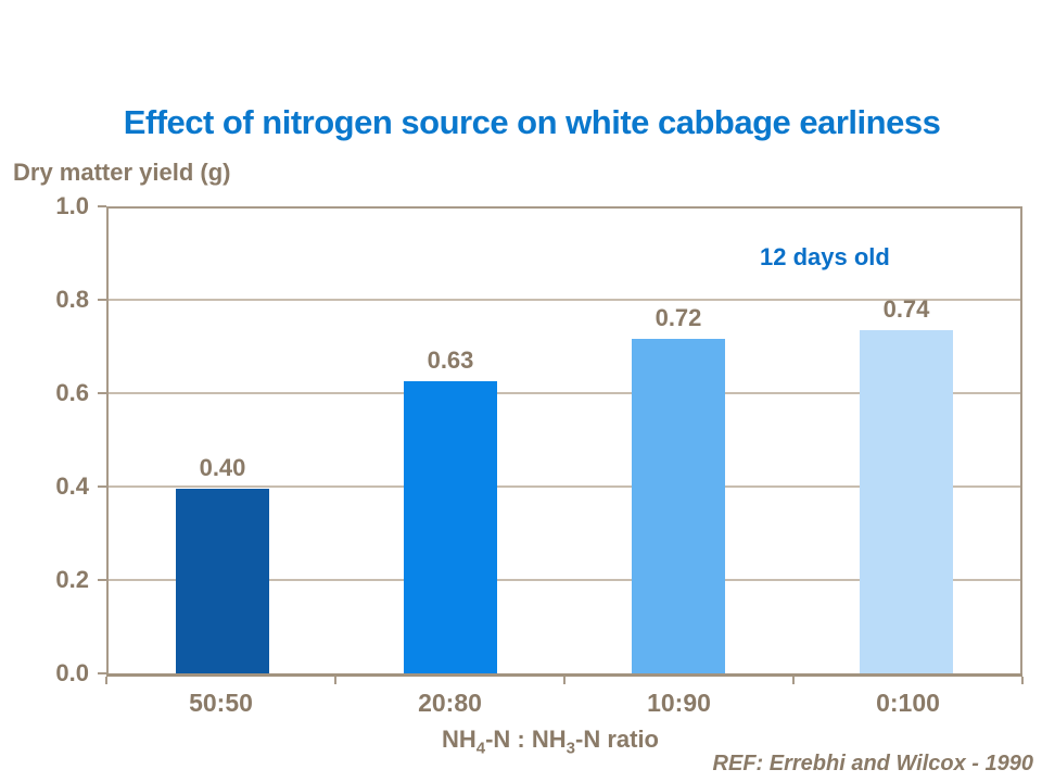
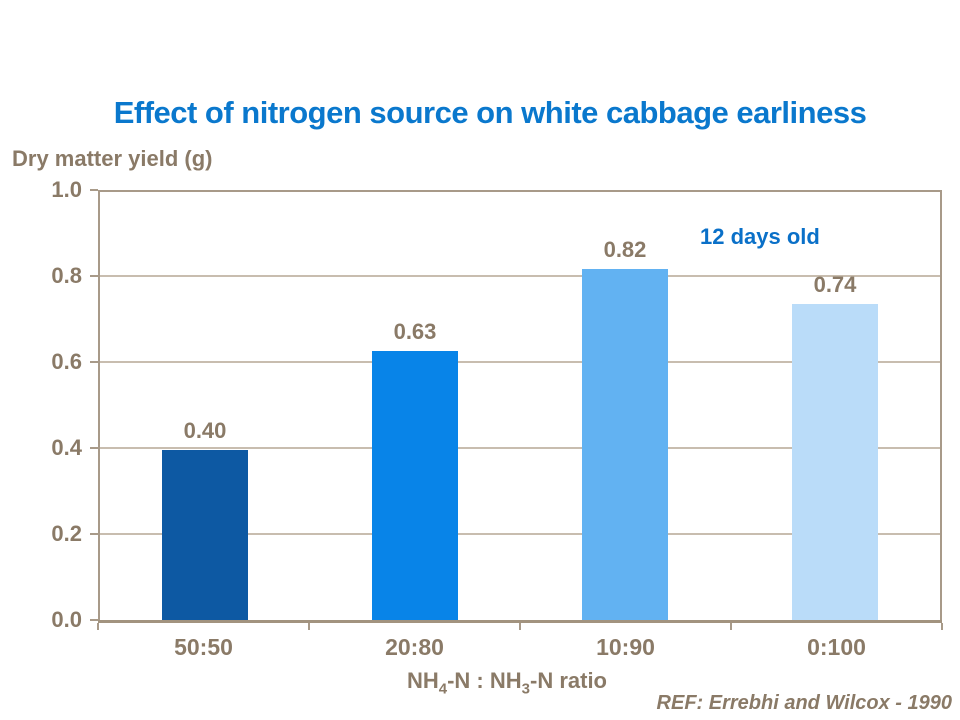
10:90: 0.72 -> 0.82
